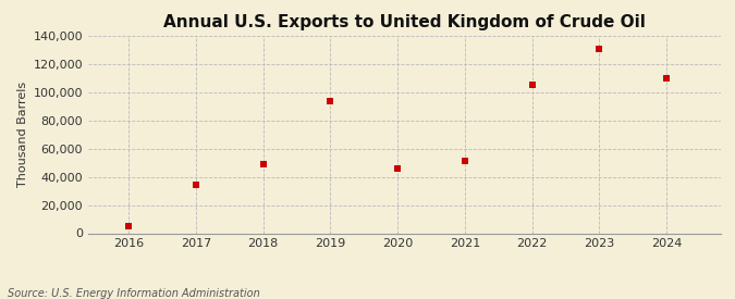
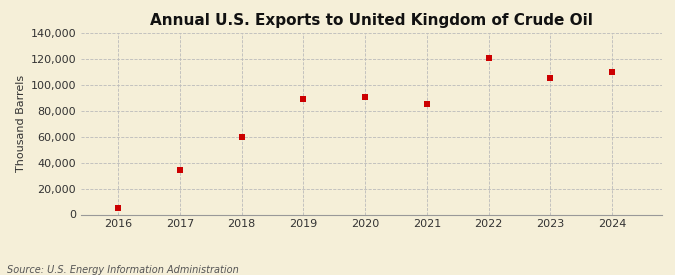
2018: 49,000 -> 60,000
2019: 94,000 -> 89,000
2020: 46,000 -> 91,000
2021: 51,000 -> 85,000
2022: 105,000 -> 121,000
2023: 131,000 -> 105,000
